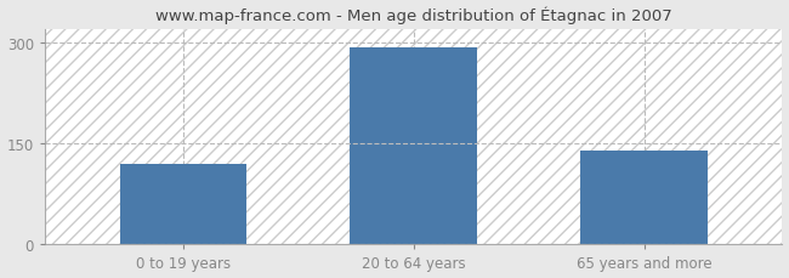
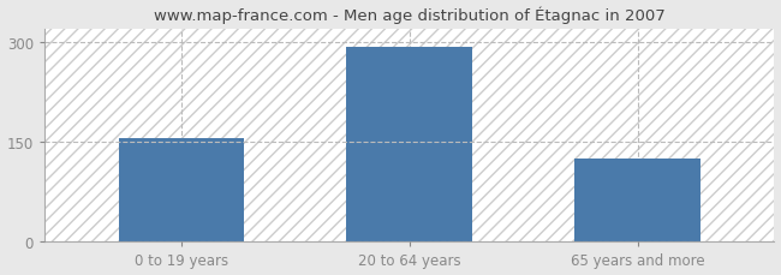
0 to 19 years: 120 -> 156
65 years and more: 140 -> 126
